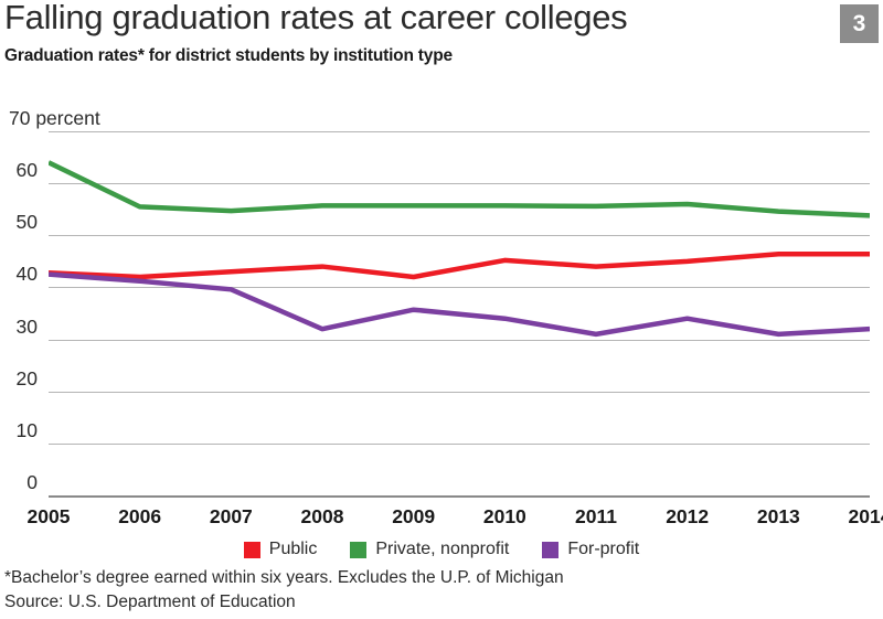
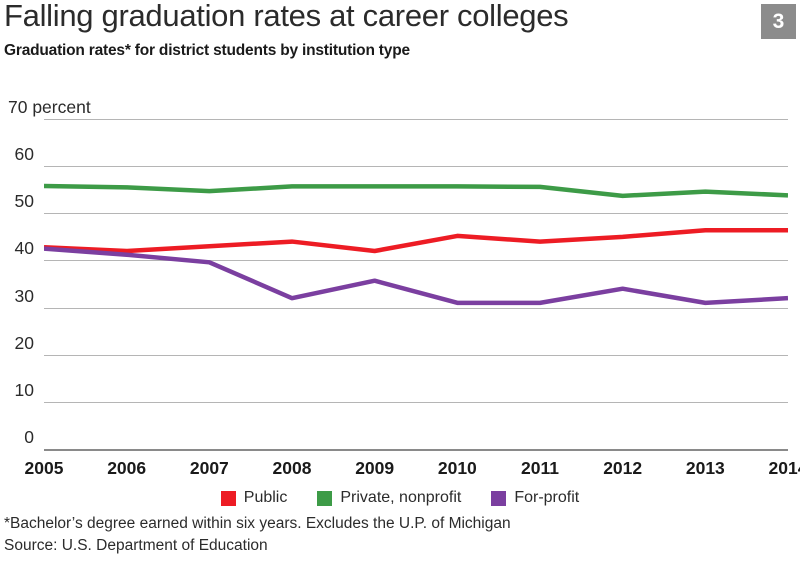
Private, nonprofit/2005: 64 -> 56
For-profit/2010: 34 -> 31
Private, nonprofit/2012: 56 -> 54
